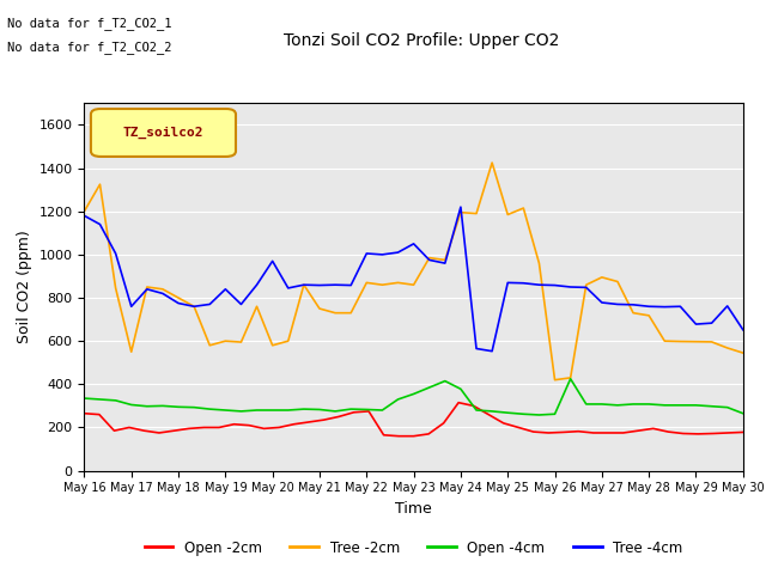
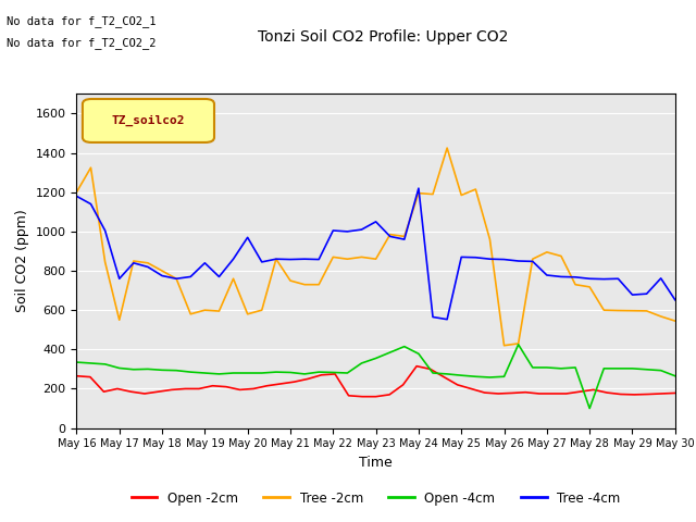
Open -4cm/May 28: 310 -> 100
